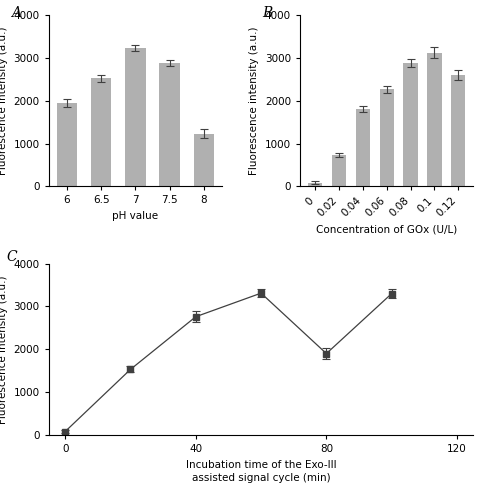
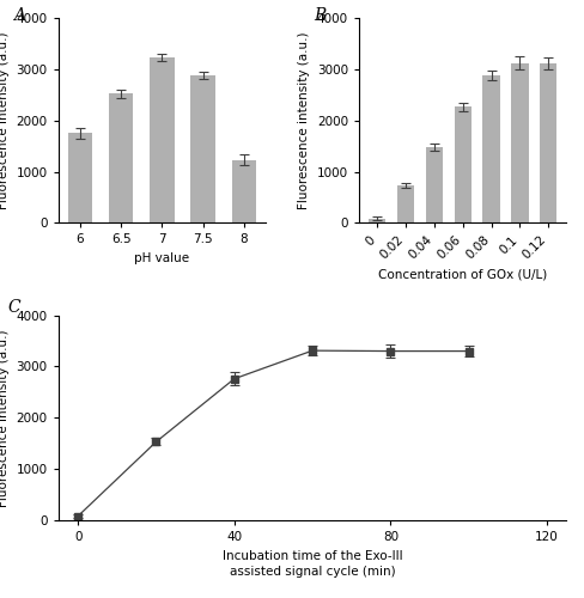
6: 1950 -> 1750
0.04: 1800 -> 1490
0.12: 2600 -> 3110
80: 1900 -> 3300
